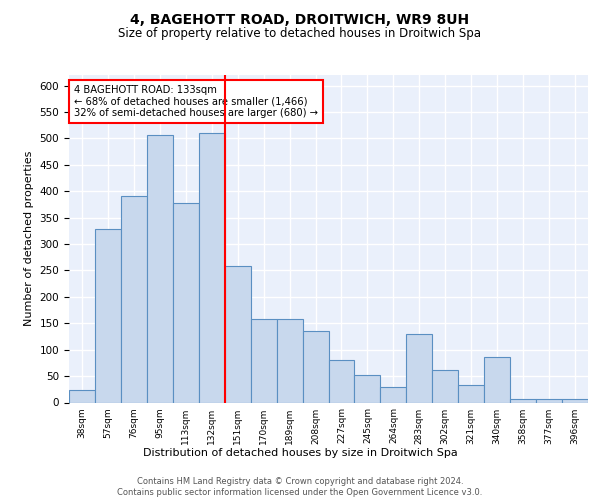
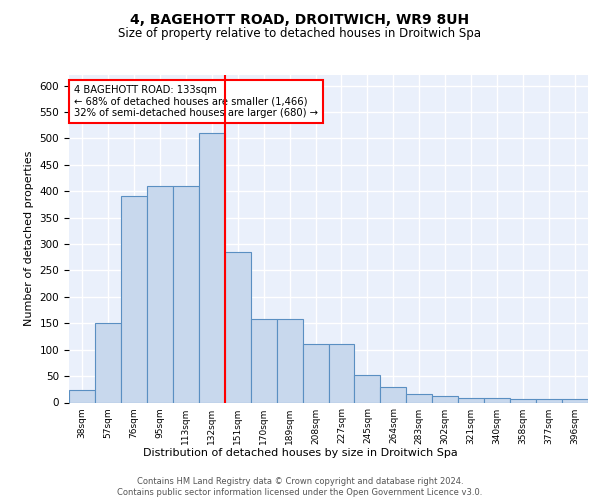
57sqm: 328 -> 150
95sqm: 506 -> 410
113sqm: 378 -> 410
151sqm: 258 -> 285
208sqm: 136 -> 110
227sqm: 80 -> 110
283sqm: 130 -> 17
302sqm: 62 -> 12
321sqm: 34 -> 9
340sqm: 86 -> 9
